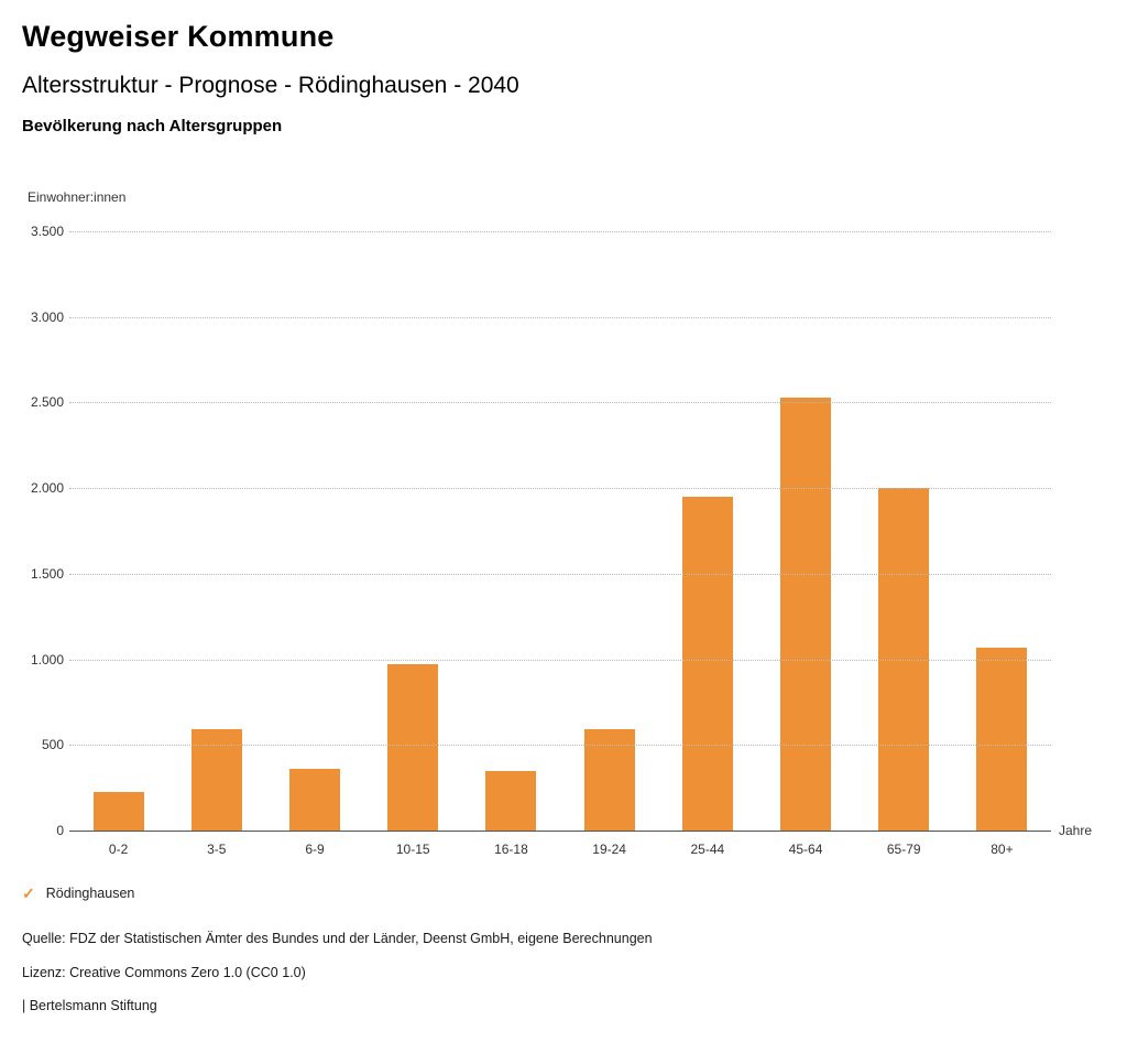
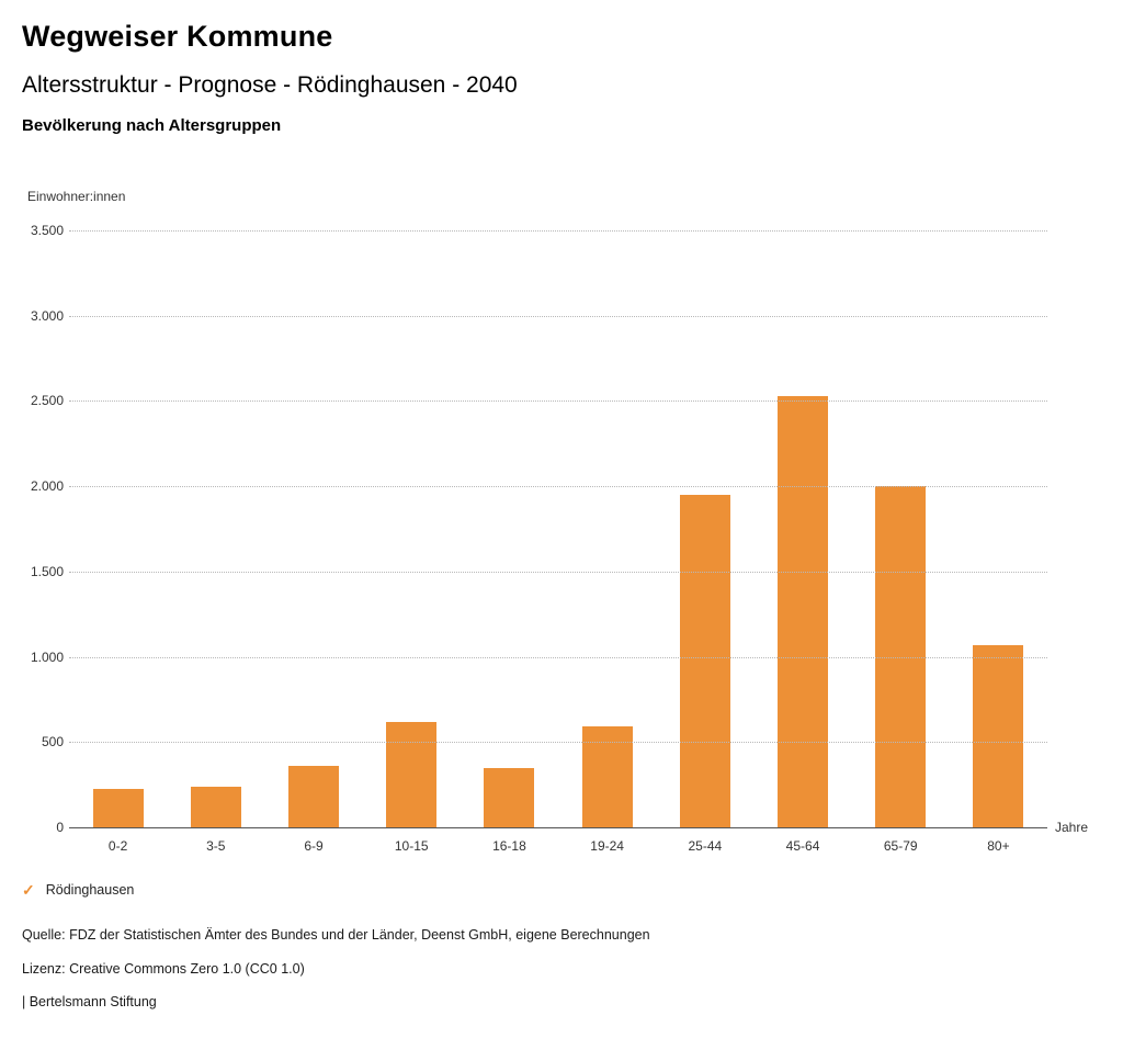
3-5: 590 -> 240
10-15: 970 -> 620
